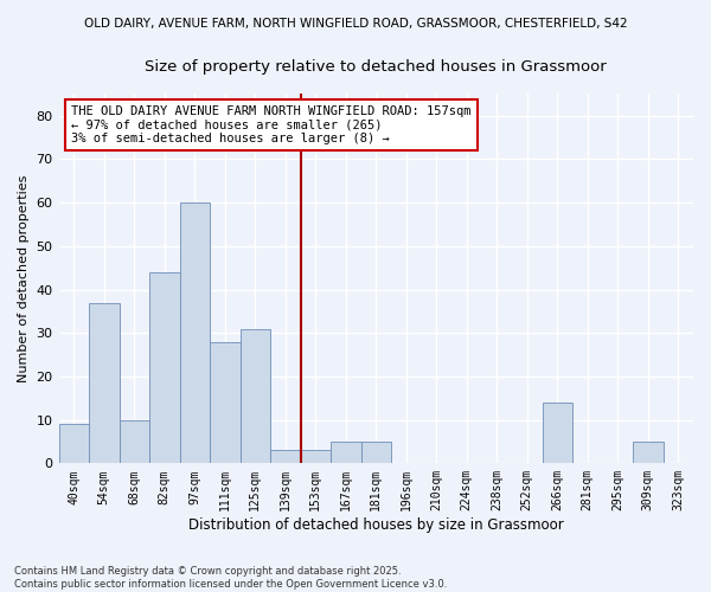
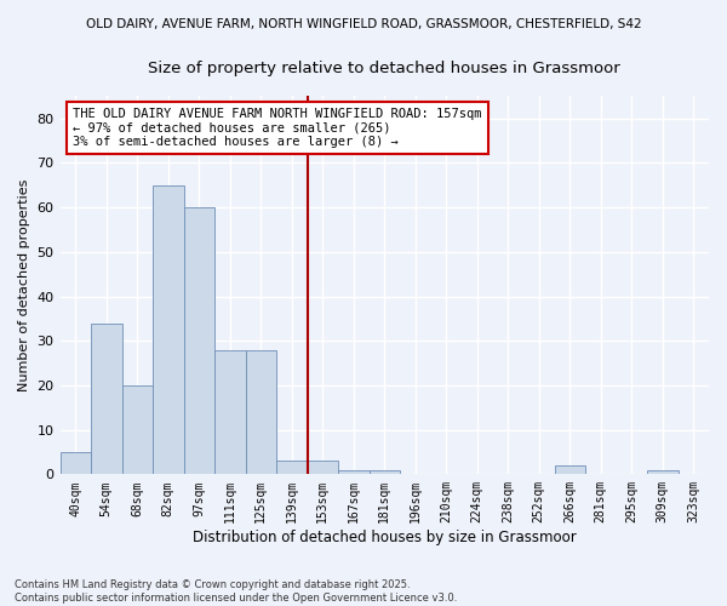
40sqm: 9 -> 5
54sqm: 37 -> 34
68sqm: 10 -> 20
82sqm: 44 -> 65
125sqm: 31 -> 28
167sqm: 5 -> 1
181sqm: 5 -> 1
266sqm: 14 -> 2
309sqm: 5 -> 1
